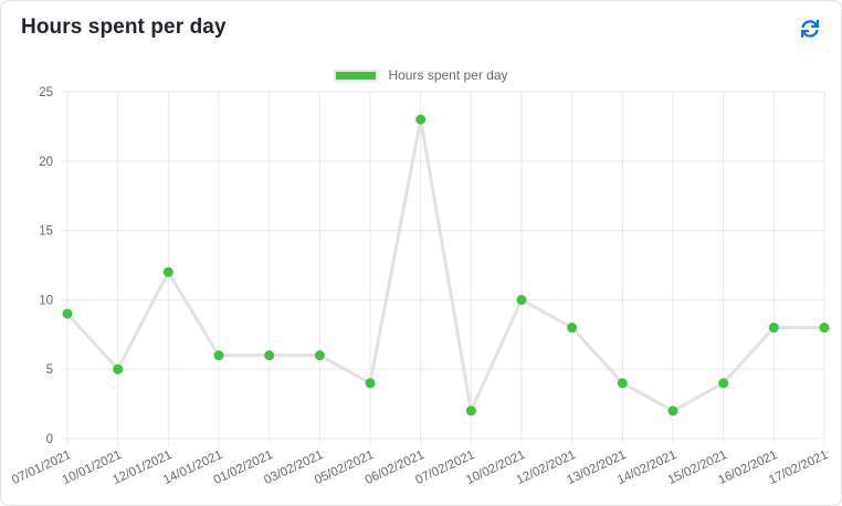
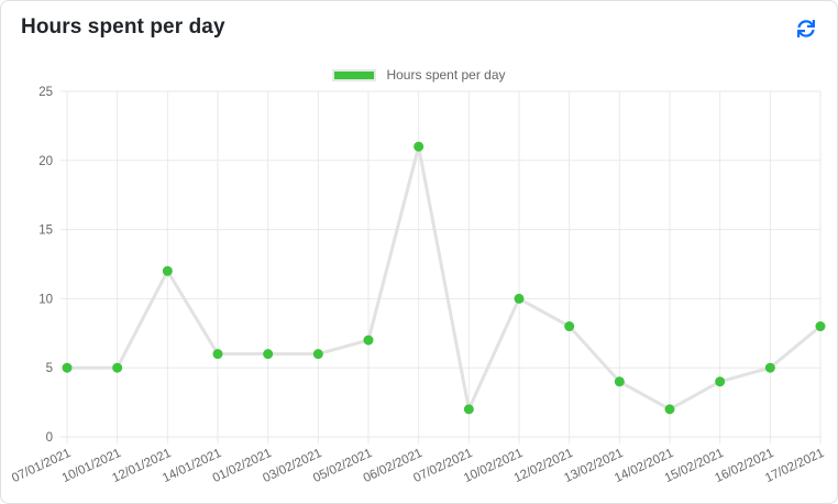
07/01/2021: 9 -> 5
05/02/2021: 4 -> 7
06/02/2021: 23 -> 21
16/02/2021: 8 -> 5
